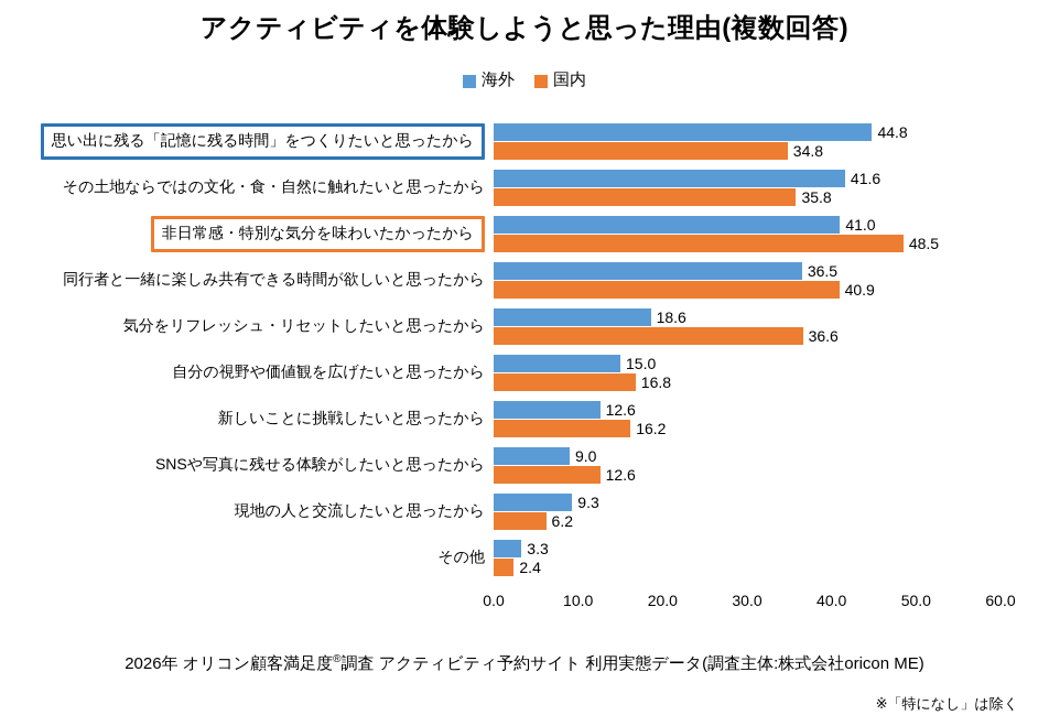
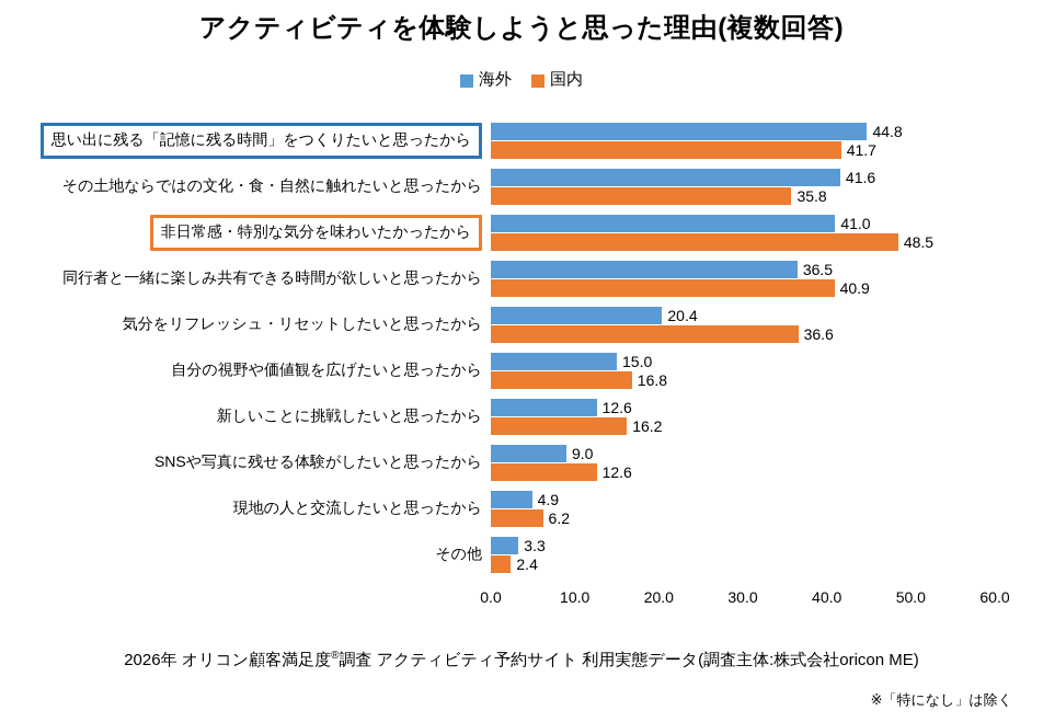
国内/思い出に残る「記憶に残る時間」をつくりたいと思ったから: 34.8 -> 41.7
海外/気分をリフレッシュ・リセットしたいと思ったから: 18.6 -> 20.4
海外/現地の人と交流したいと思ったから: 9.3 -> 4.9
